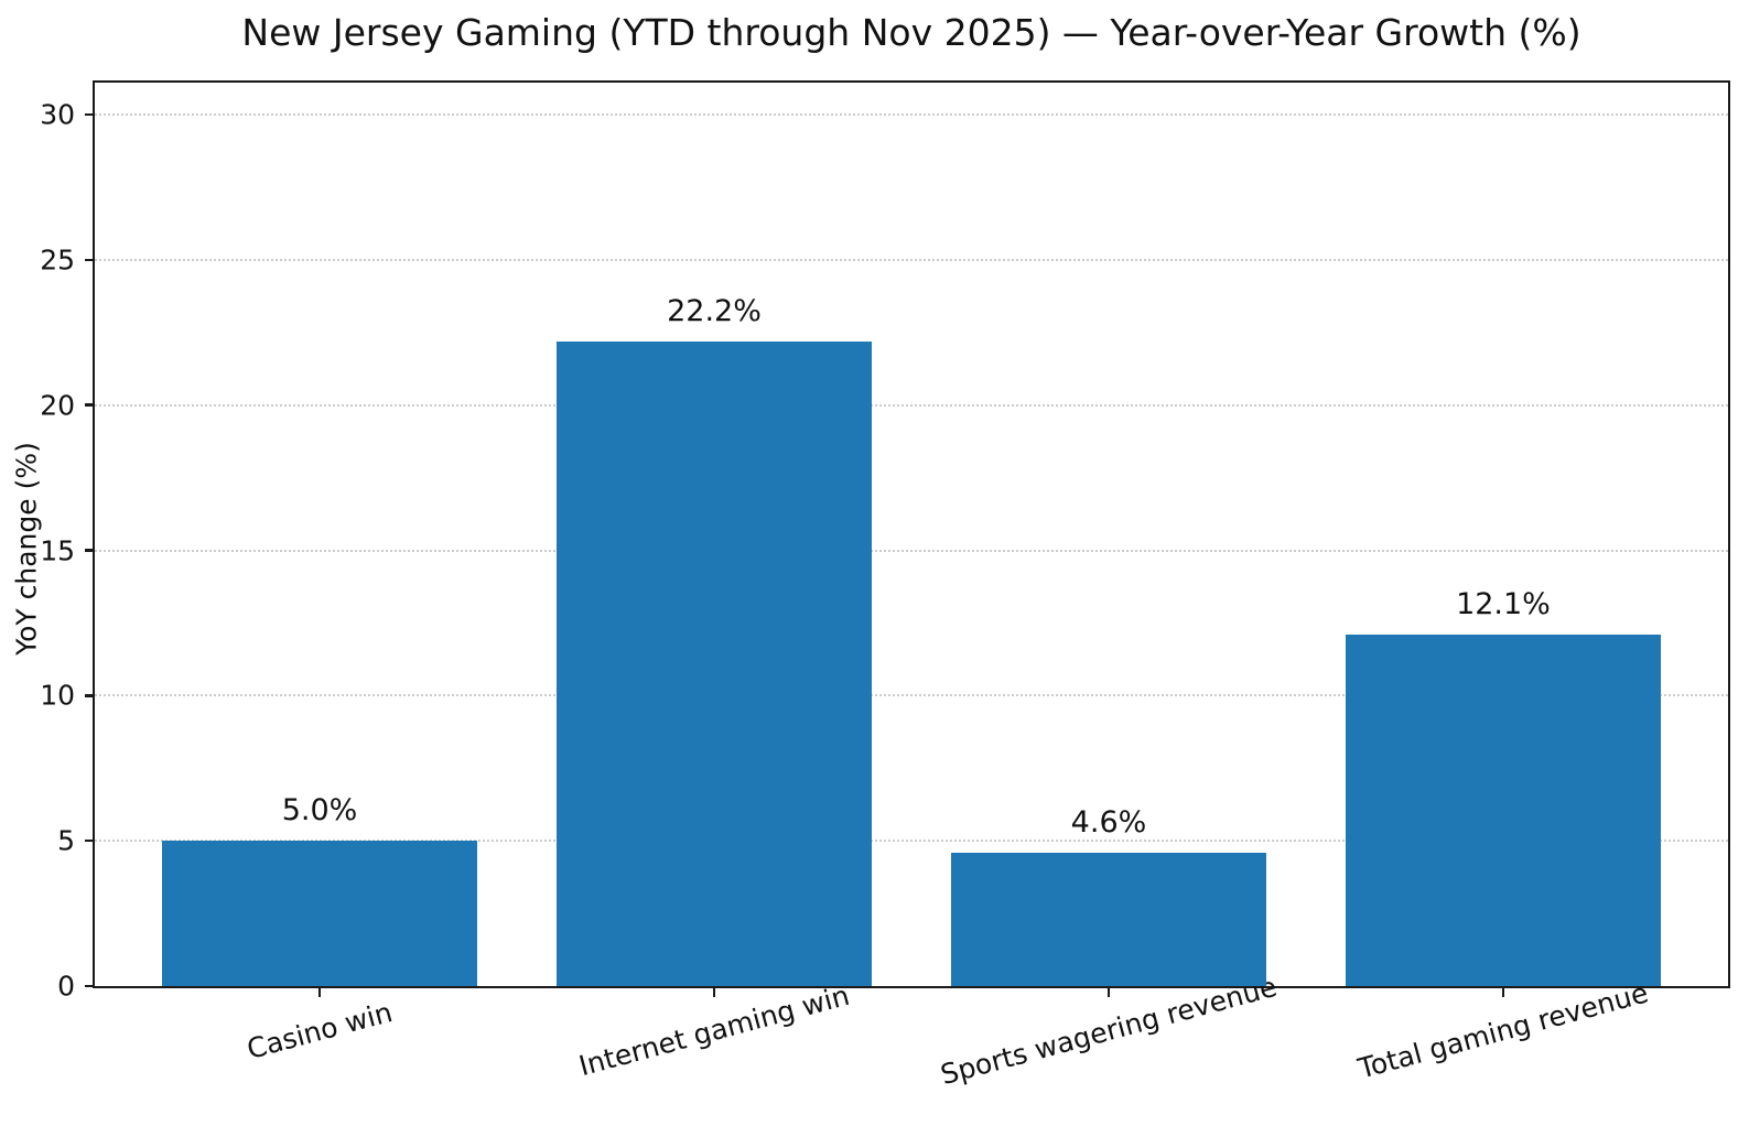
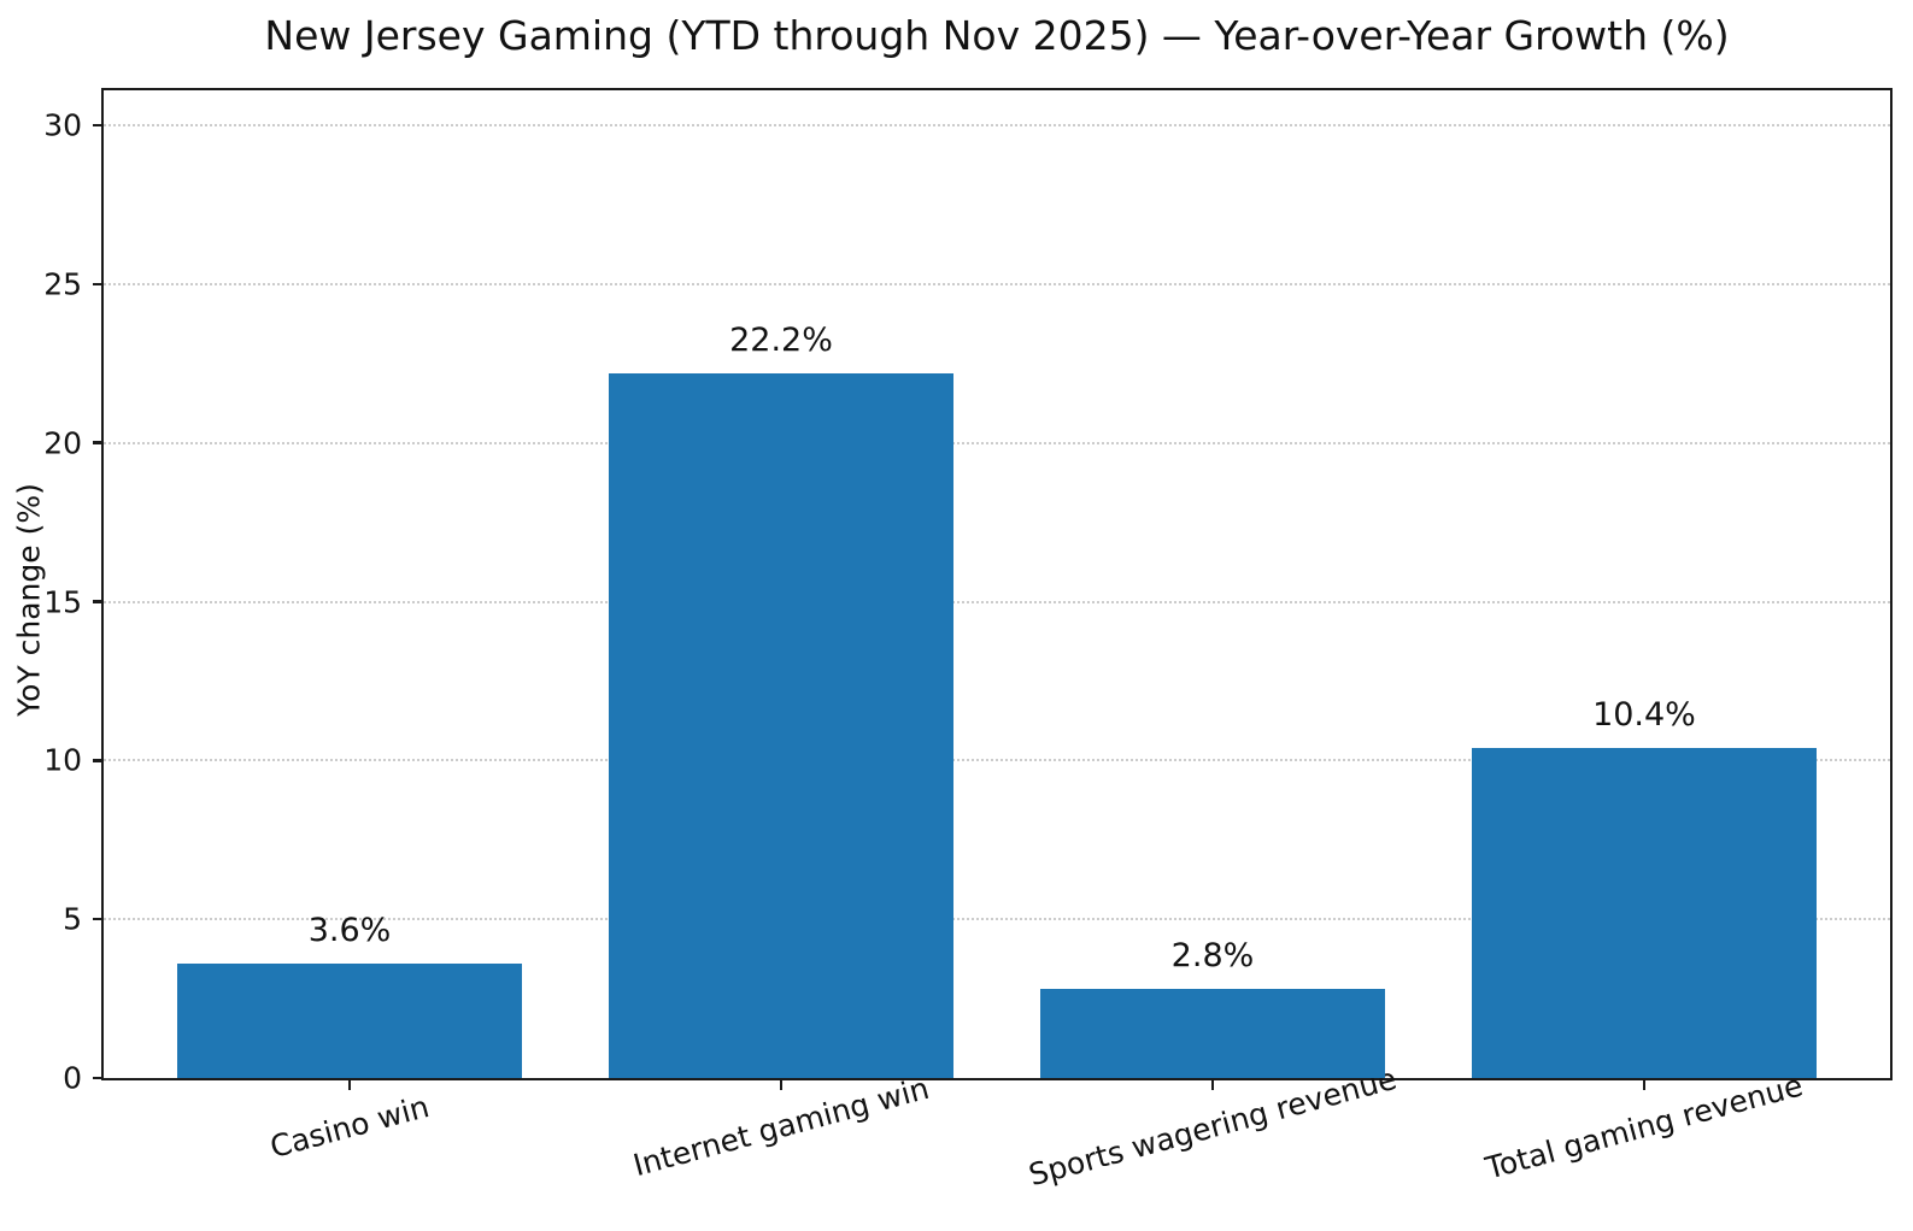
Casino win: 5.0% -> 3.6%
Sports wagering revenue: 4.6% -> 2.8%
Total gaming revenue: 12.1% -> 10.4%
